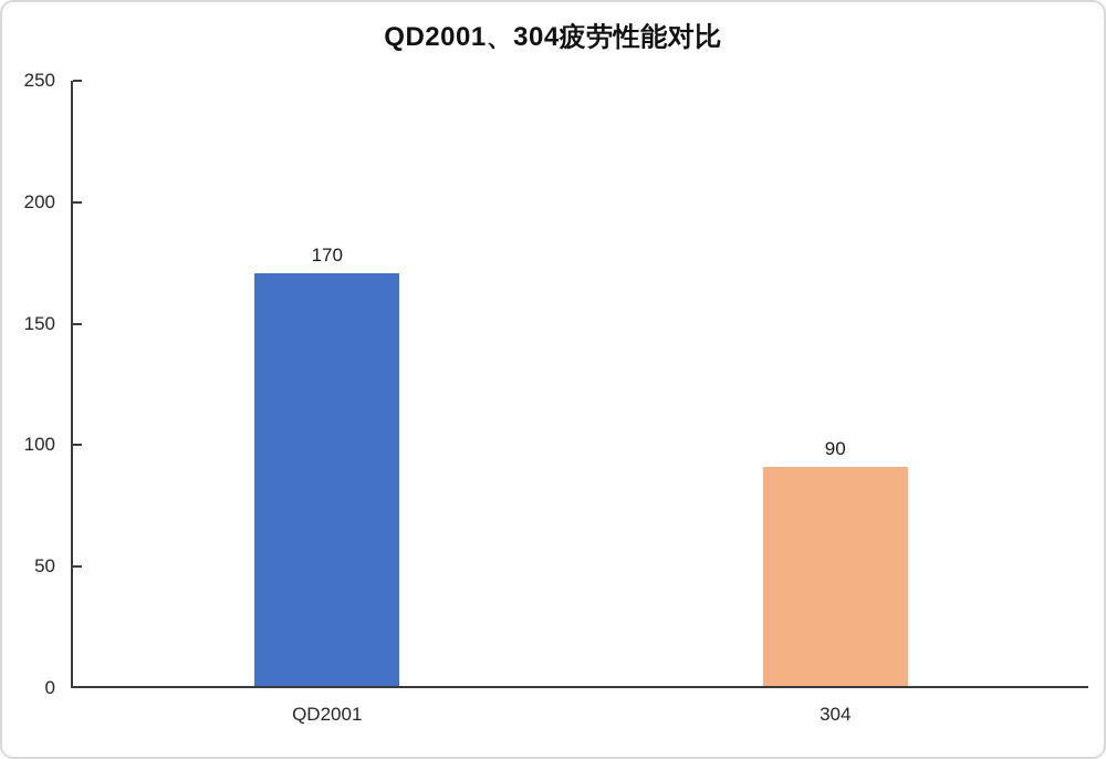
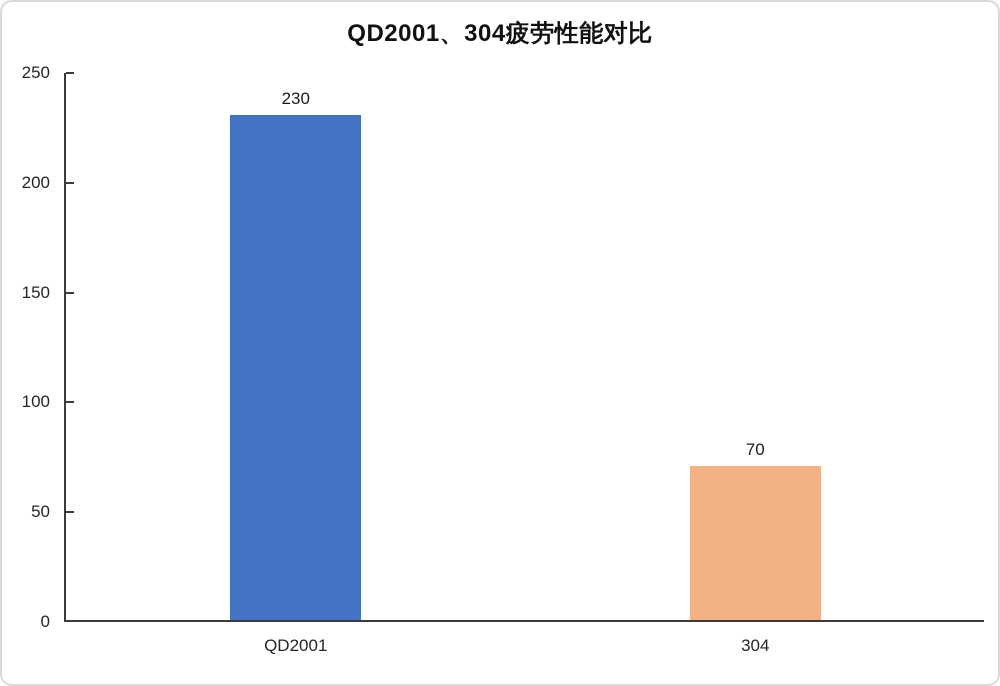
QD2001: 170 -> 230
304: 90 -> 70
